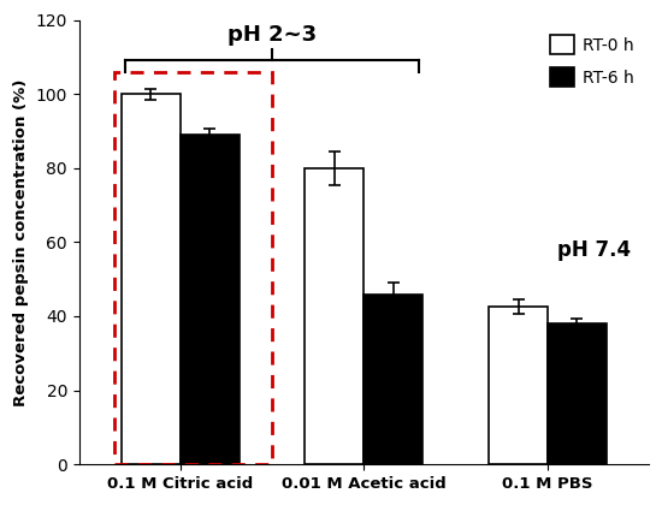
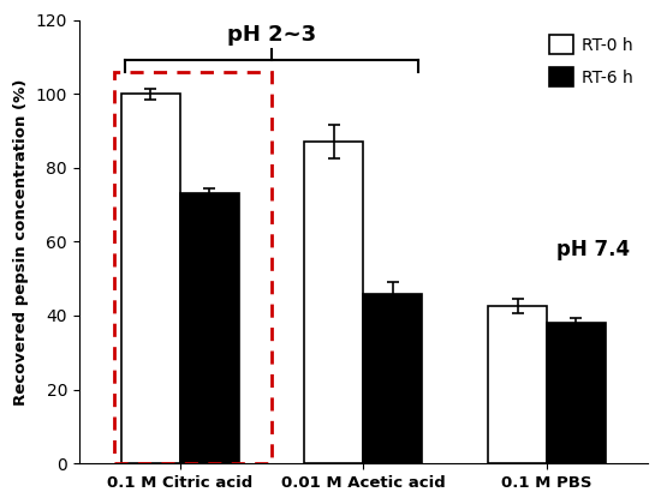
RT-6 h/0.1 M Citric acid: 89 -> 73
RT-0 h/0.01 M Acetic acid: 80.0 -> 87.0
